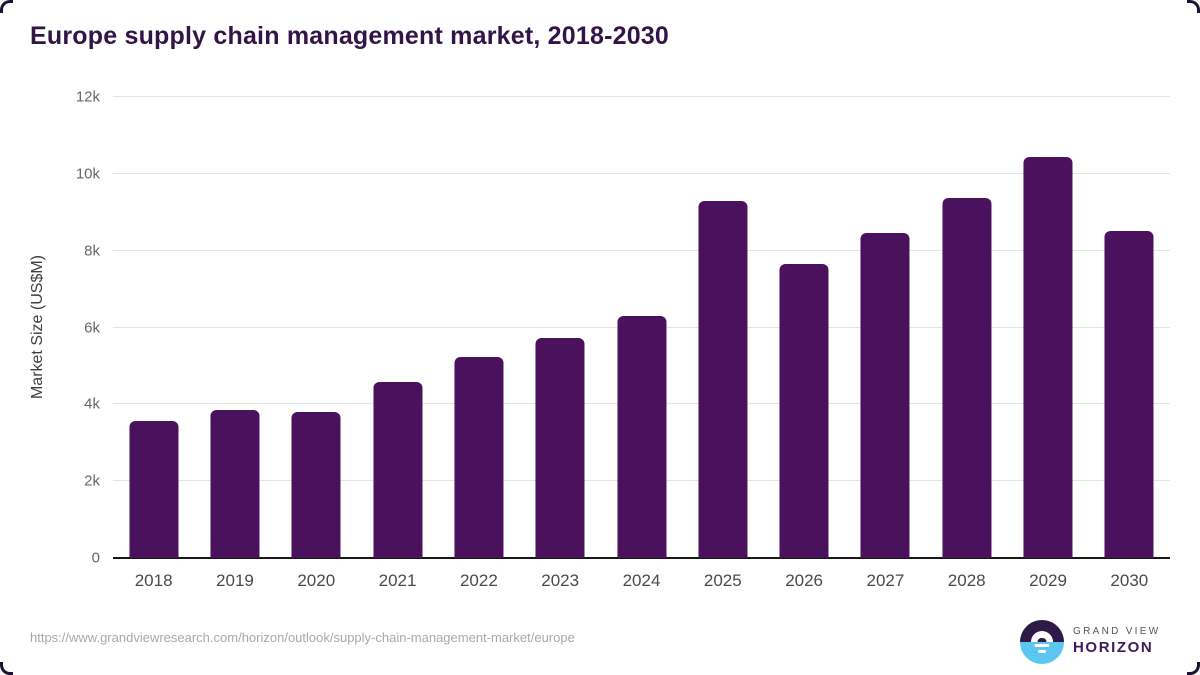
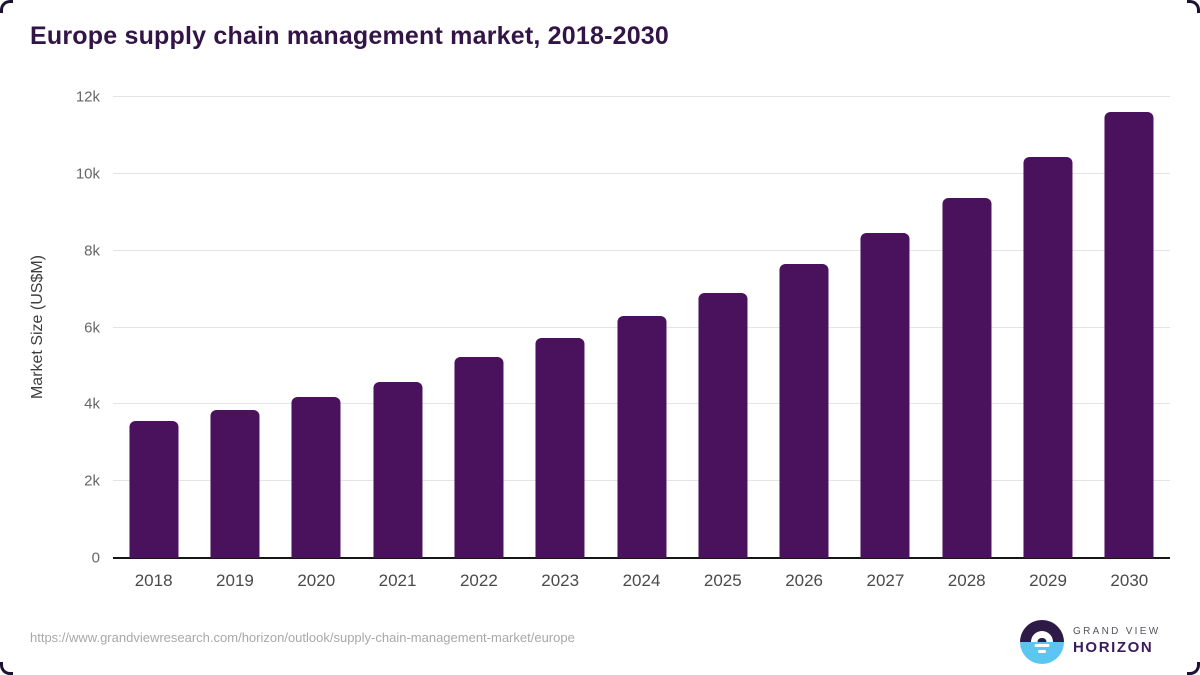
2020: 3.8k -> 4.2k
2025: 9.3k -> 6.9k
2030: 8.5k -> 11.6k
